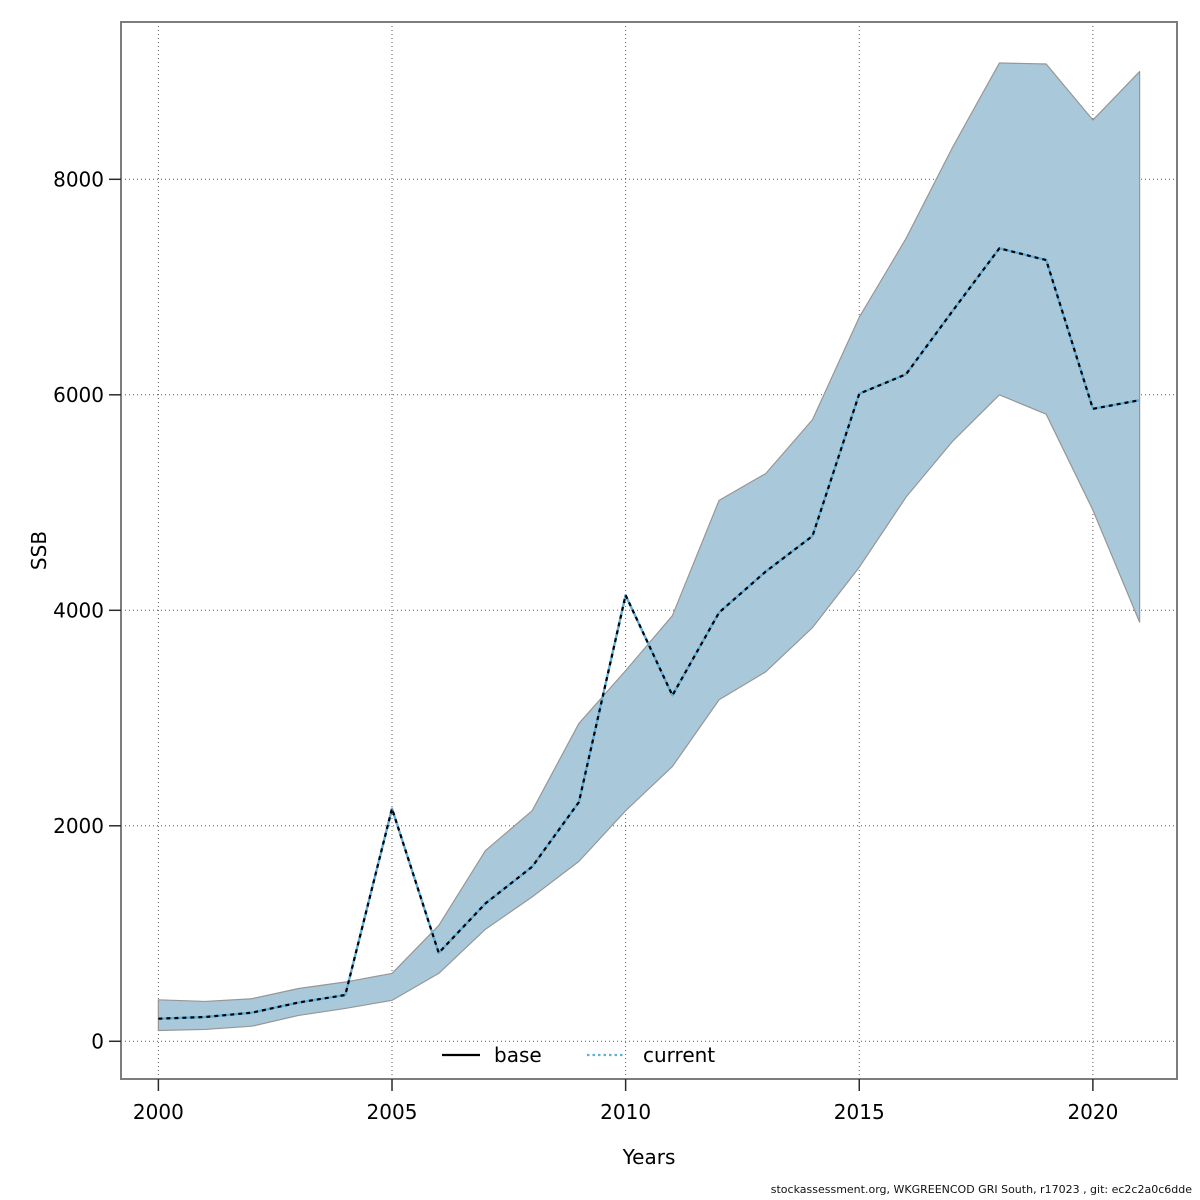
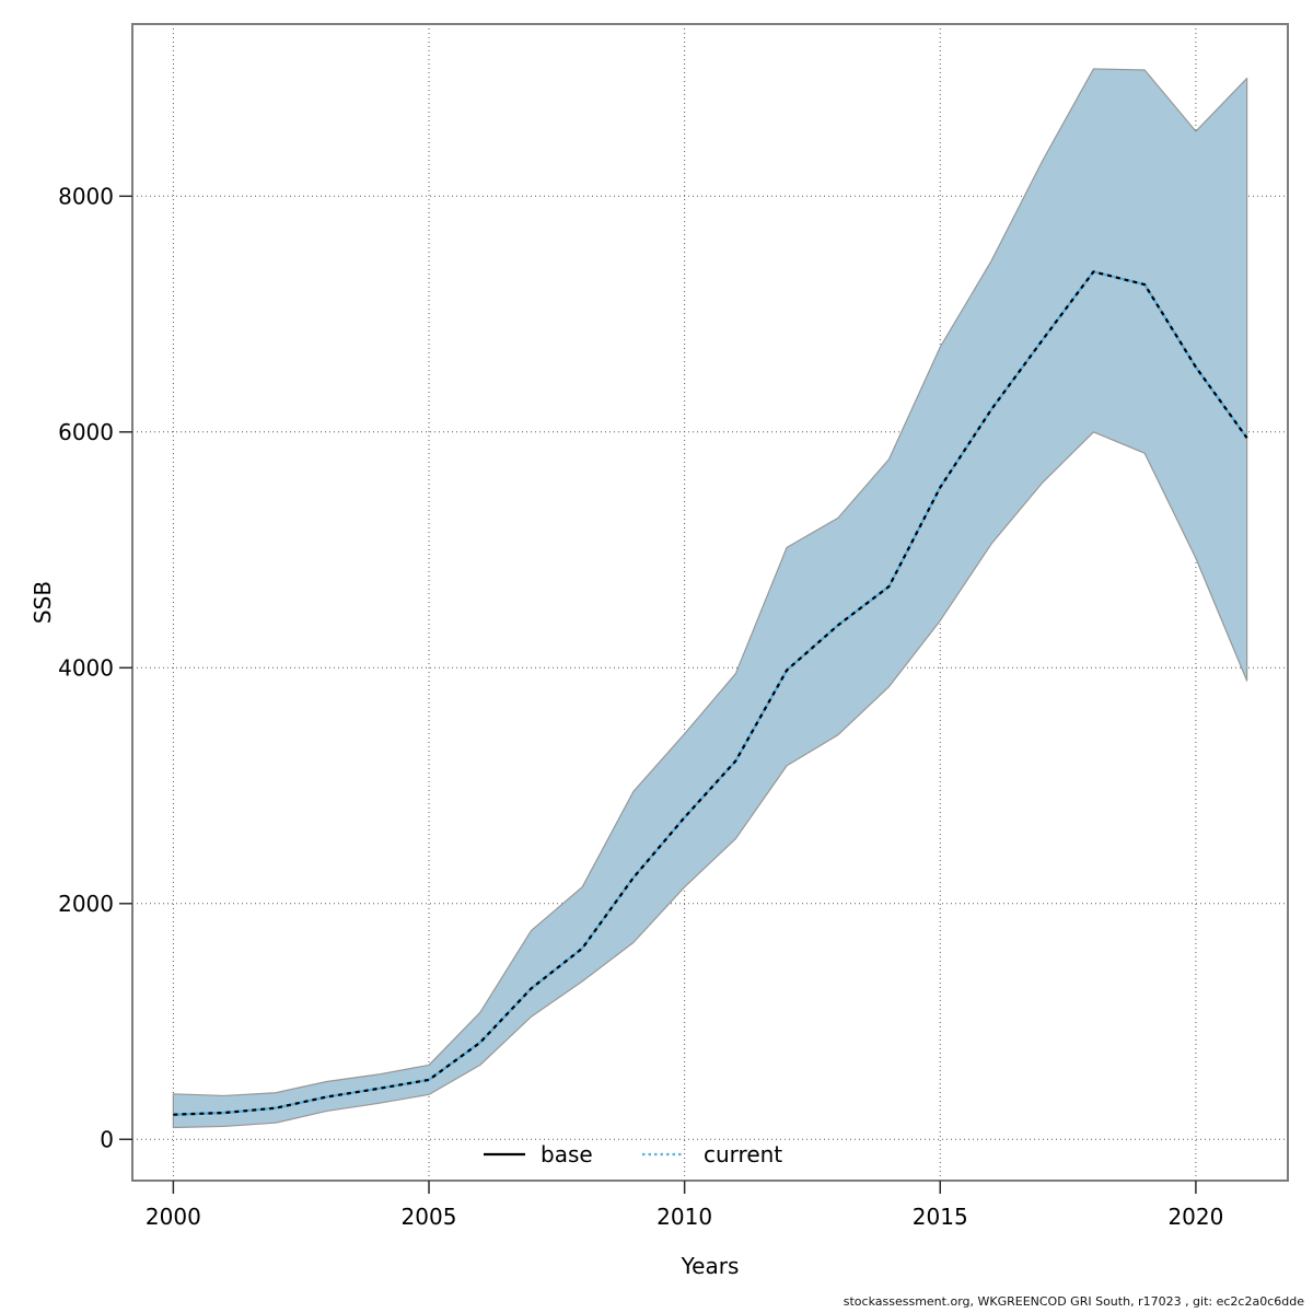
base/2005: 2160 -> 500
current/2005: 830 -> 500
base/2010: 4140 -> 2730
current/2010: 3070 -> 2730
base/2015: 6010 -> 5530
current/2015: 5760 -> 5530
base/2020: 5870 -> 6550
